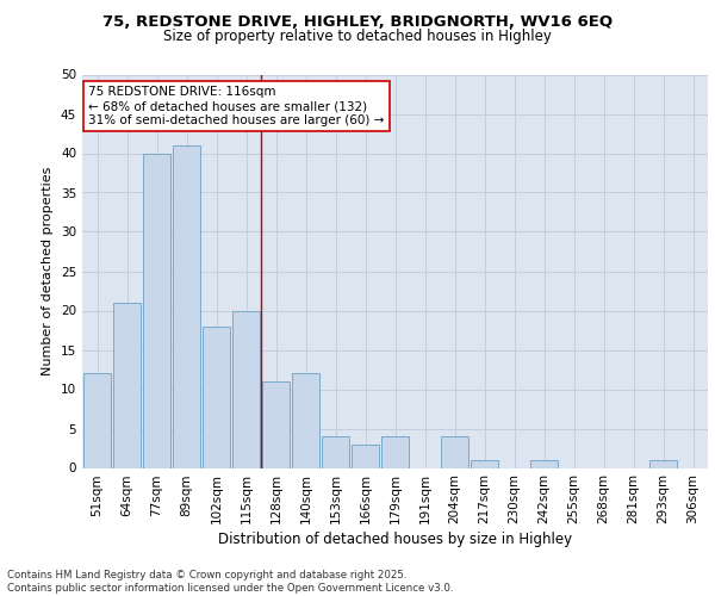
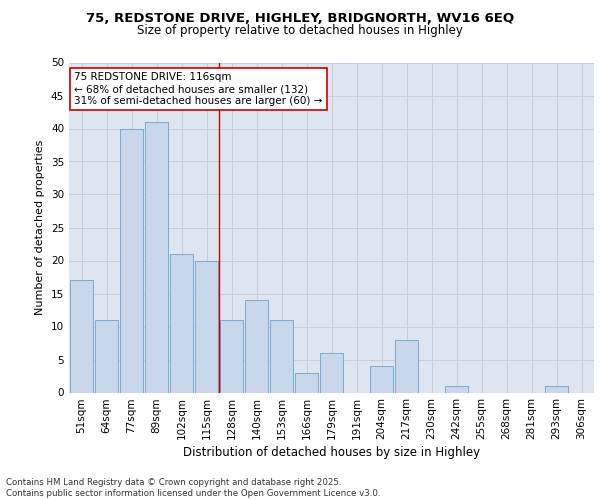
51sqm: 12 -> 17
64sqm: 21 -> 11
102sqm: 18 -> 21
140sqm: 12 -> 14
153sqm: 4 -> 11
179sqm: 4 -> 6
217sqm: 1 -> 8
